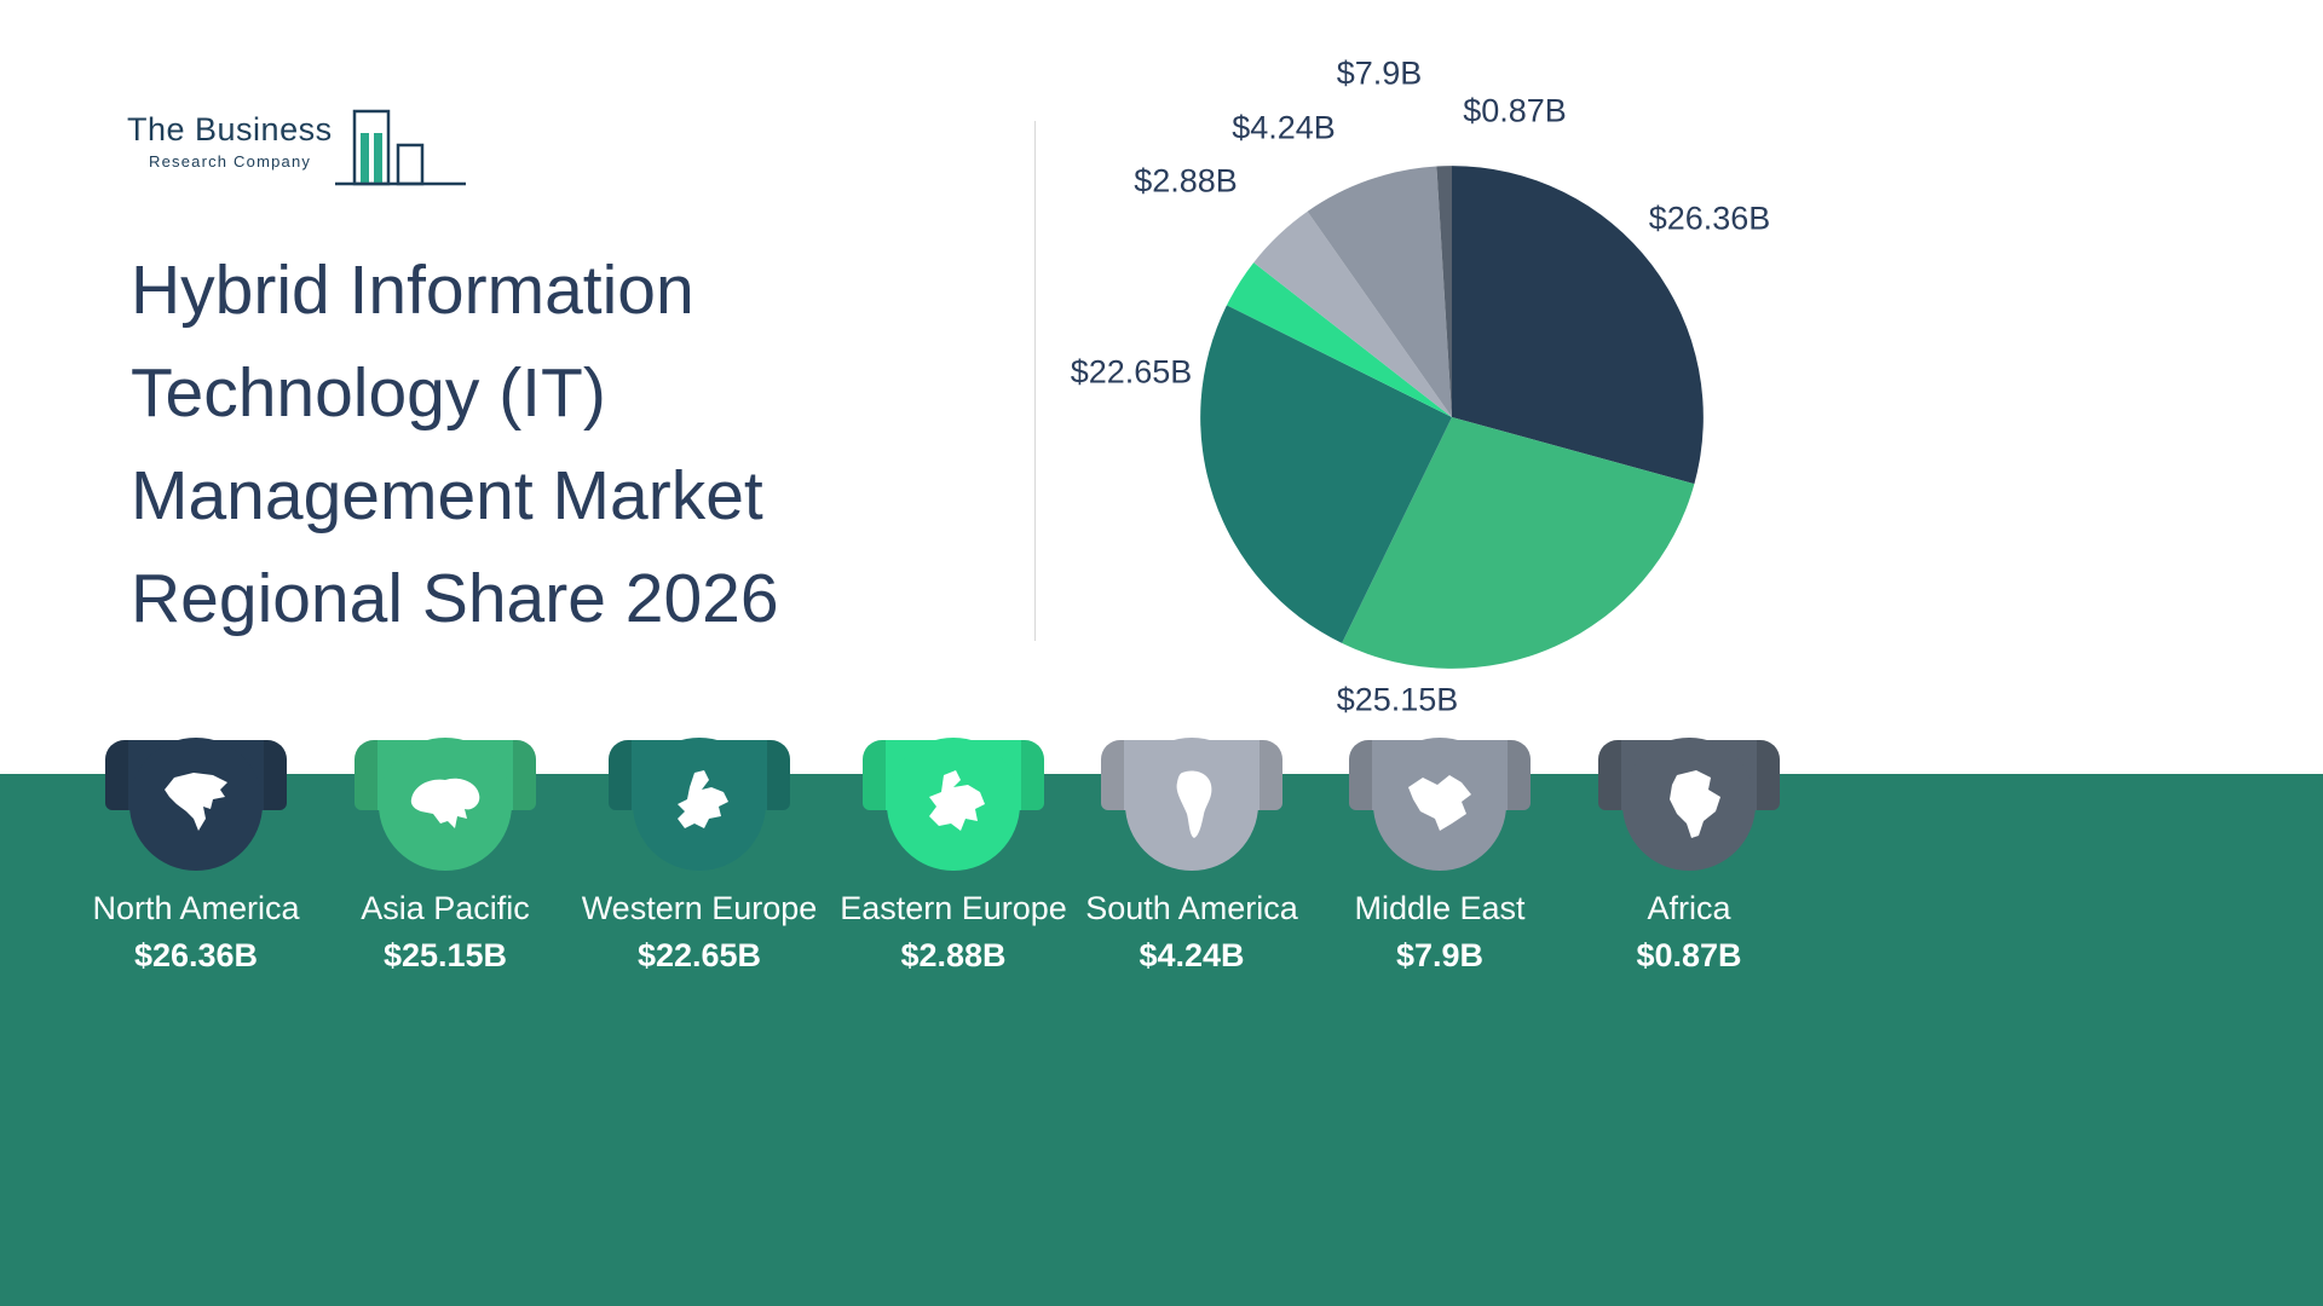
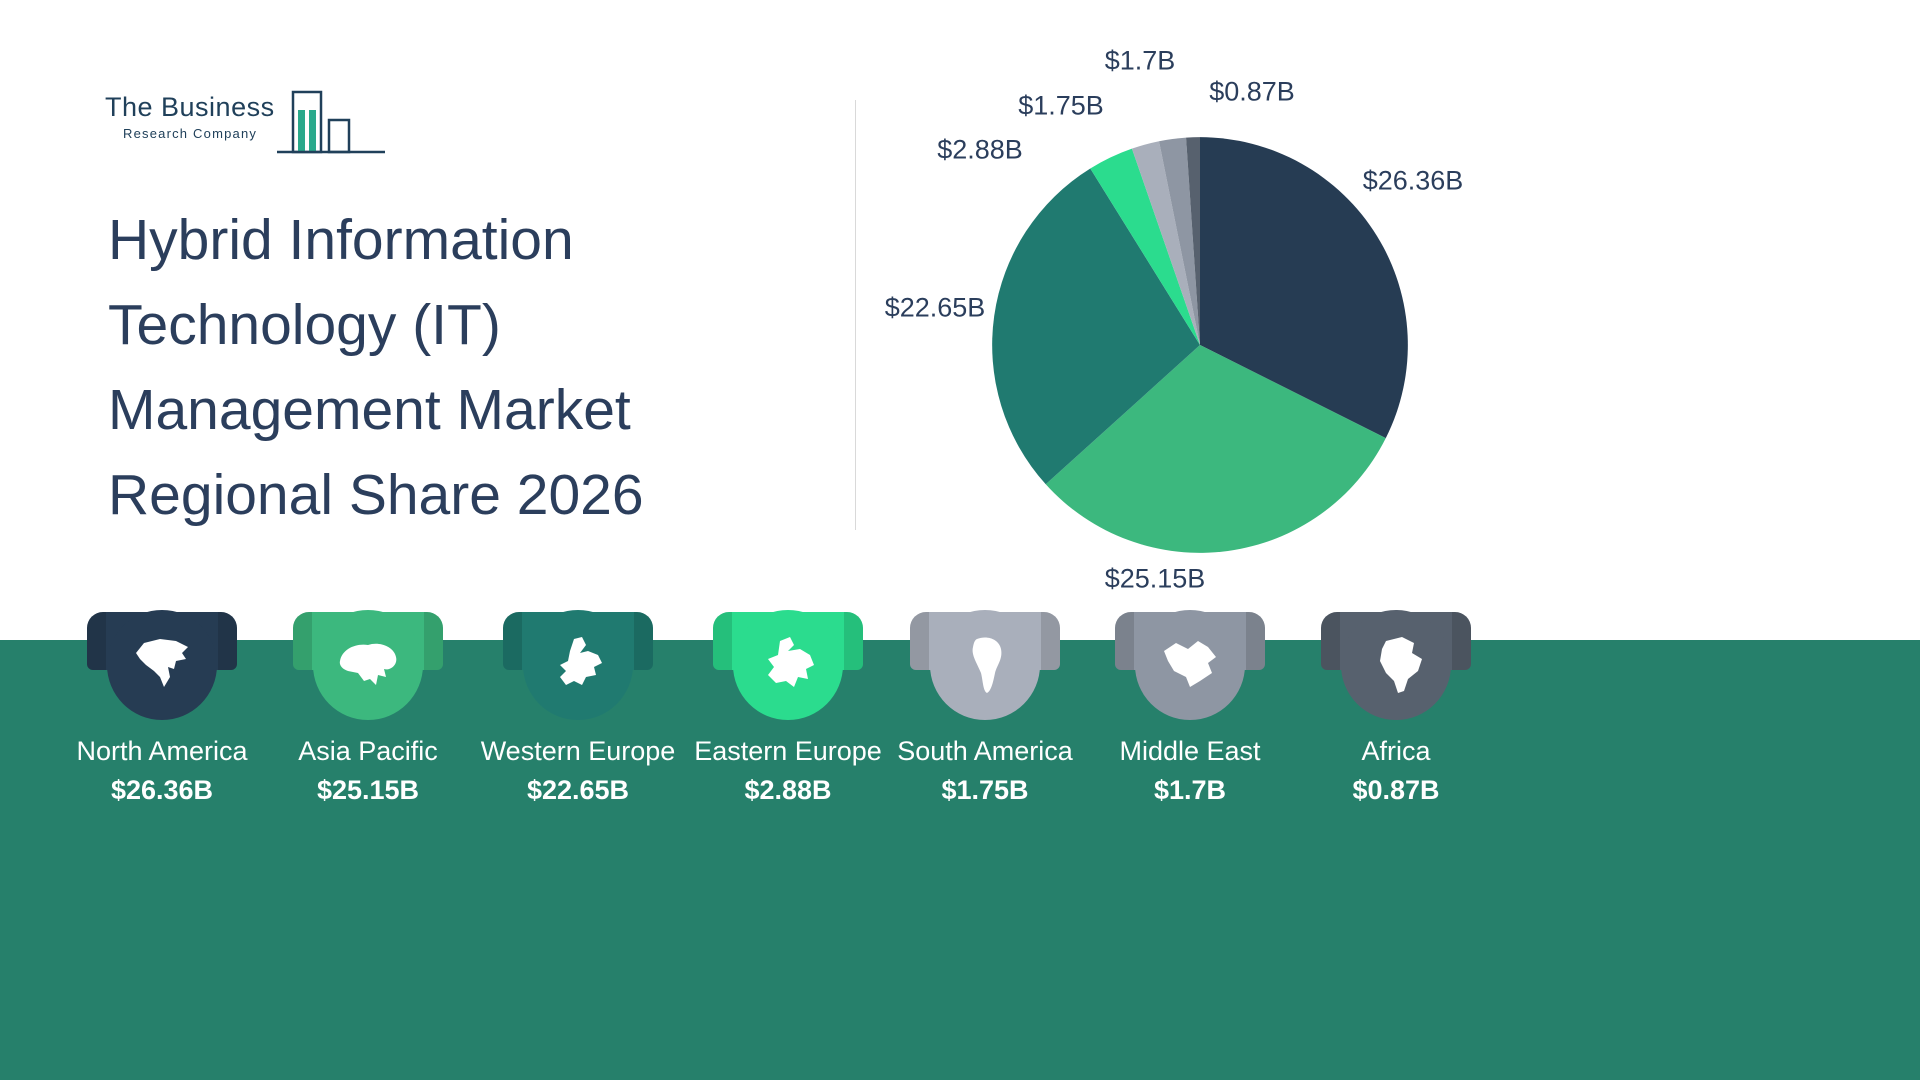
South America: $4.24B -> $1.75B
Middle East: $7.9B -> $1.7B
